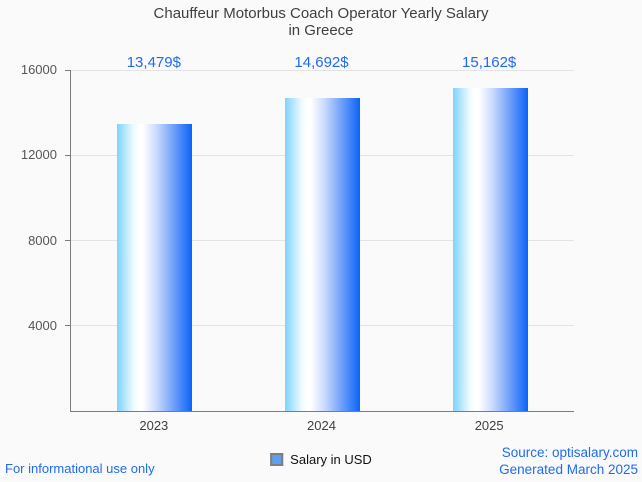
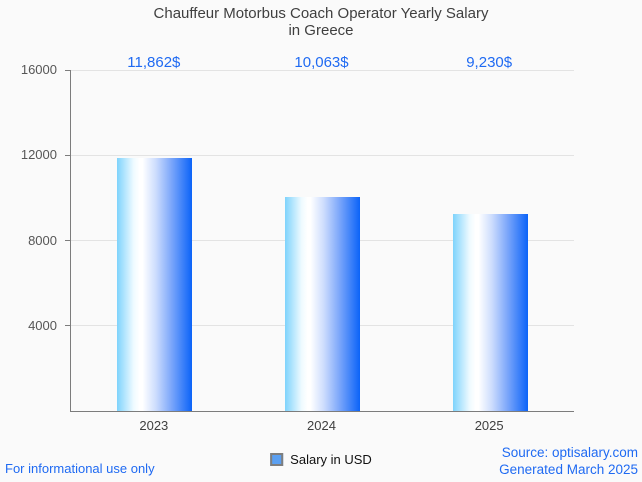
2023: 13,479 -> 11,862
2024: 14,692 -> 10,063
2025: 15,162 -> 9,230
